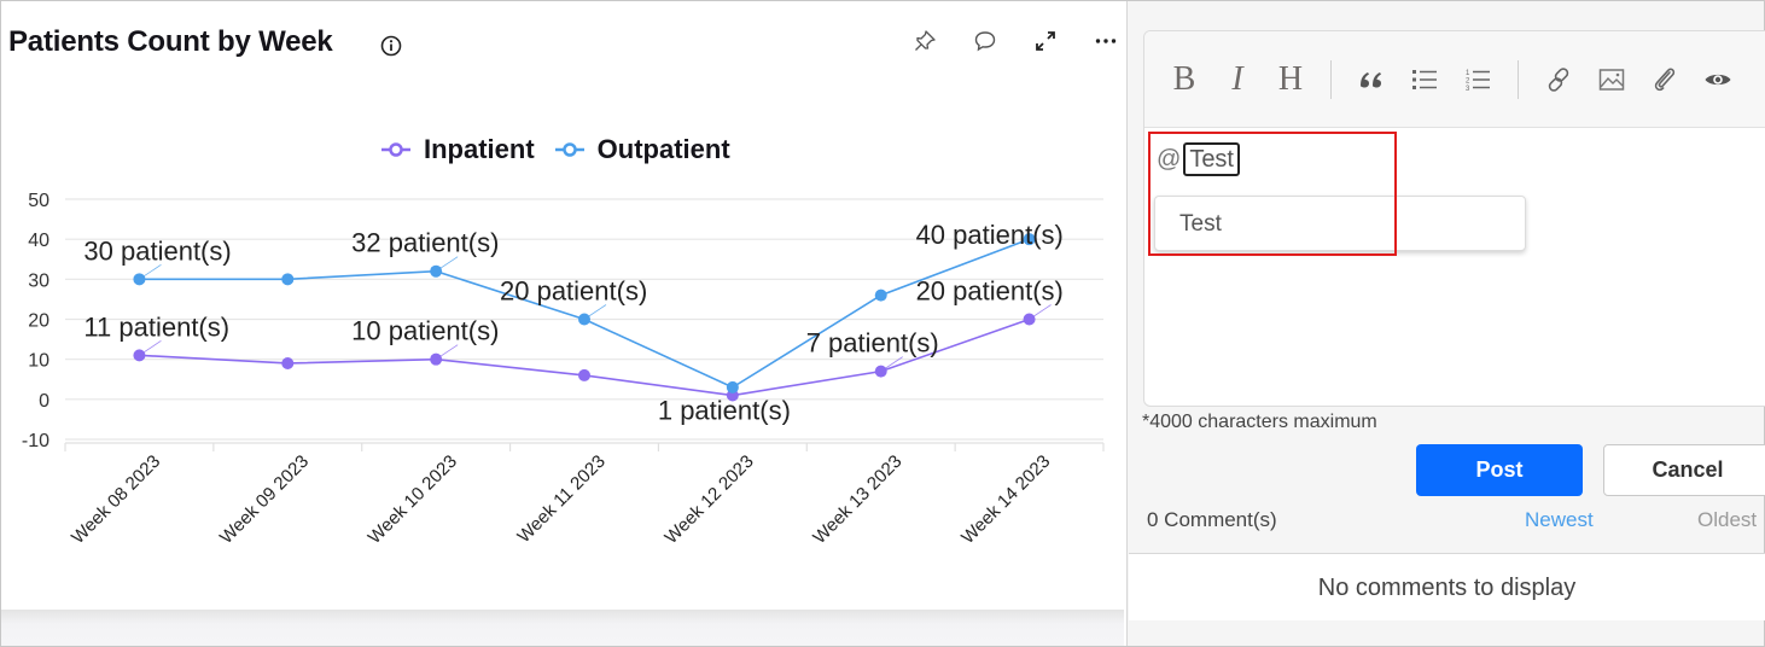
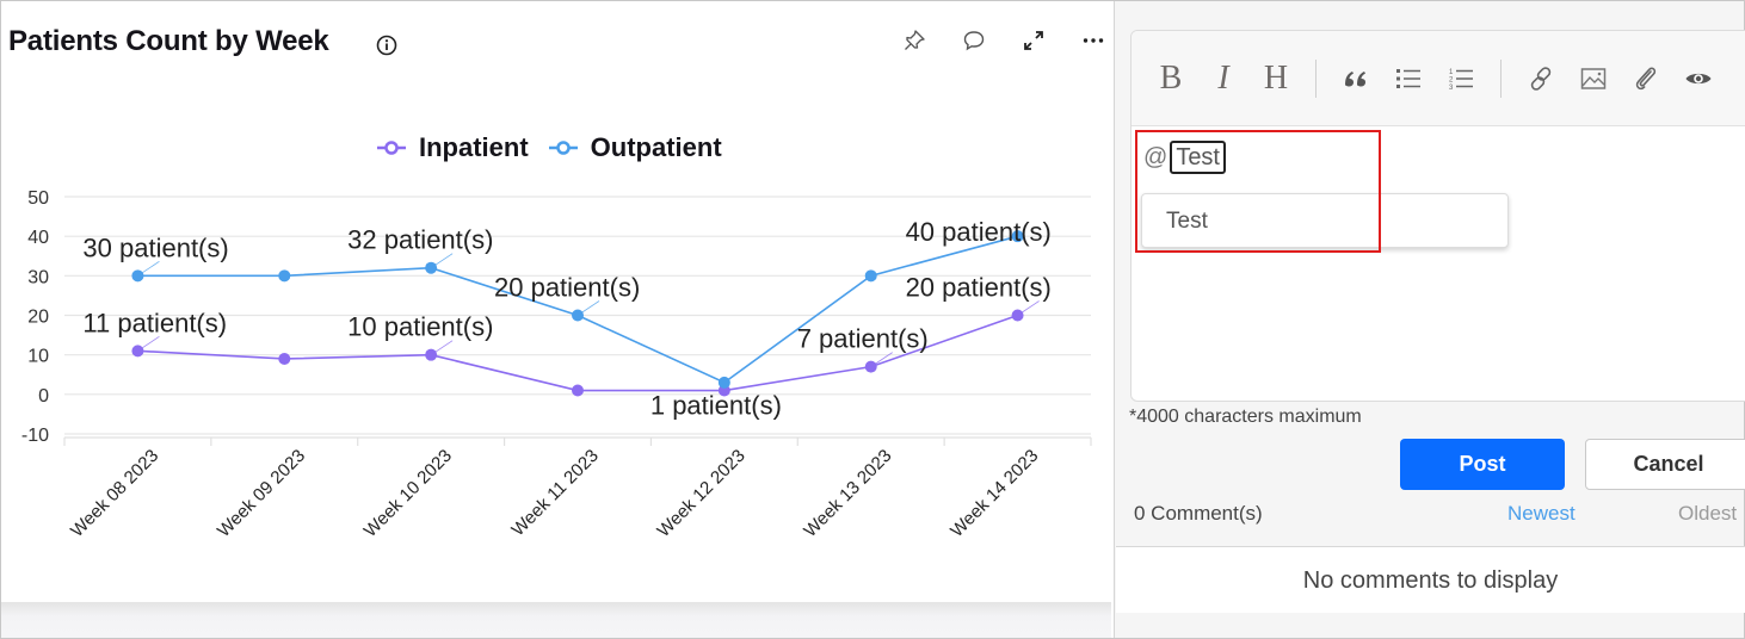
Inpatient/Week 11 2023: 6 -> 1
Outpatient/Week 13 2023: 26 -> 30
